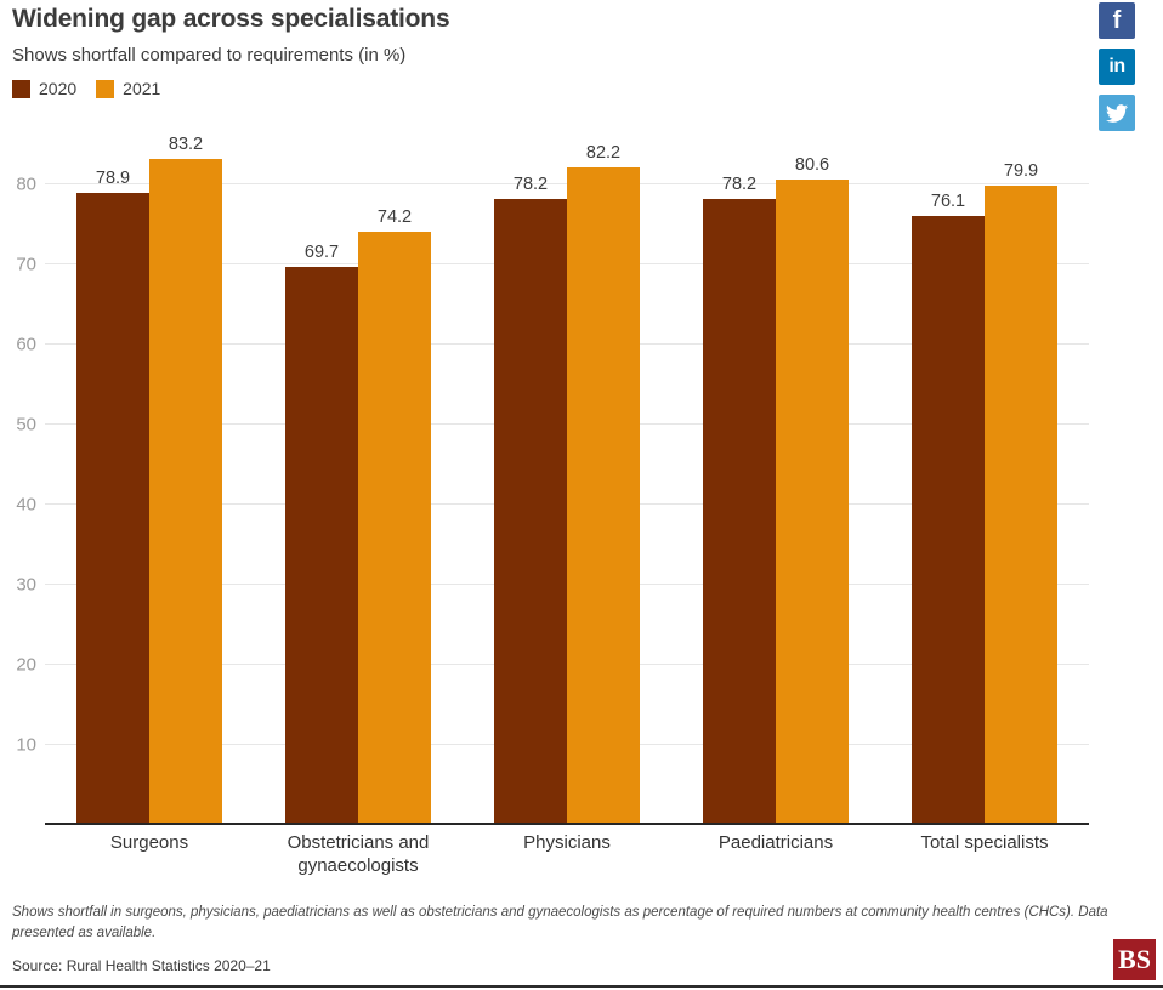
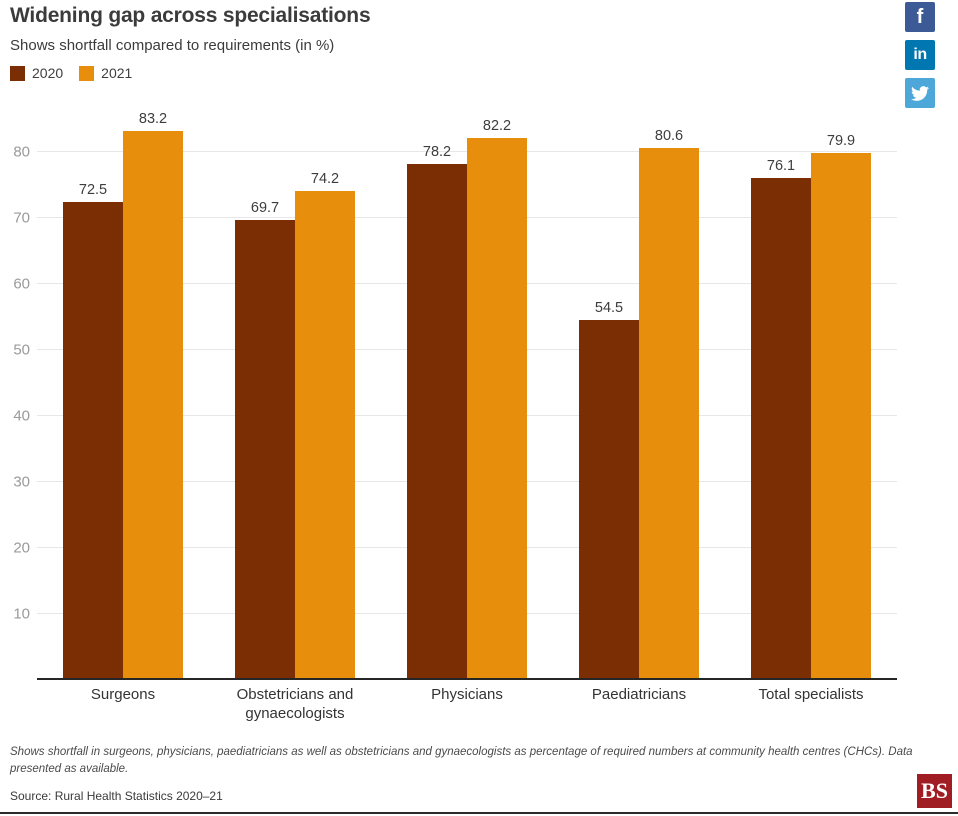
2020/Surgeons: 78.9 -> 72.5
2020/Paediatricians: 78.2 -> 54.5
